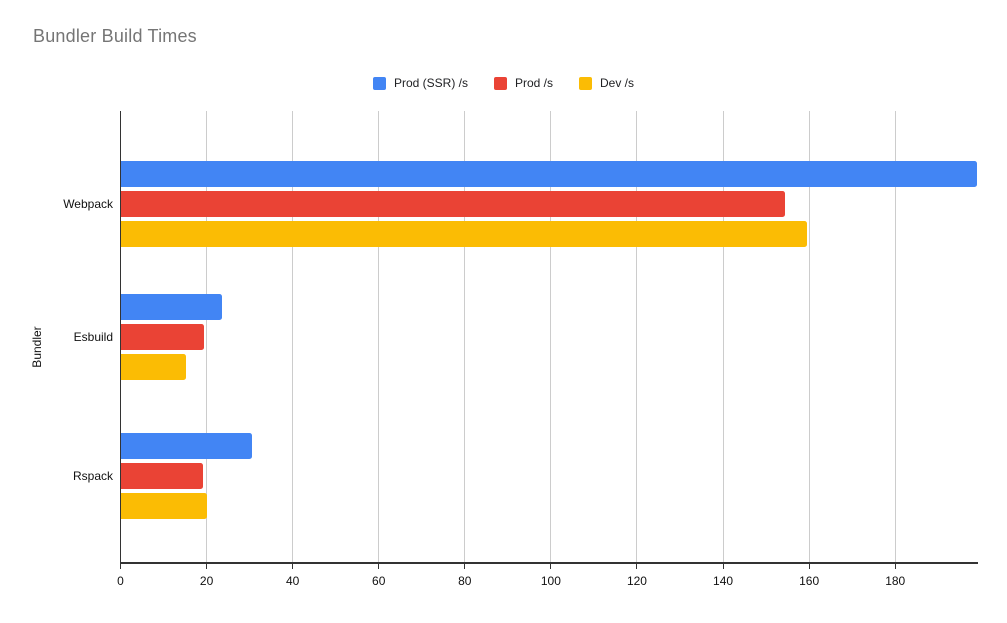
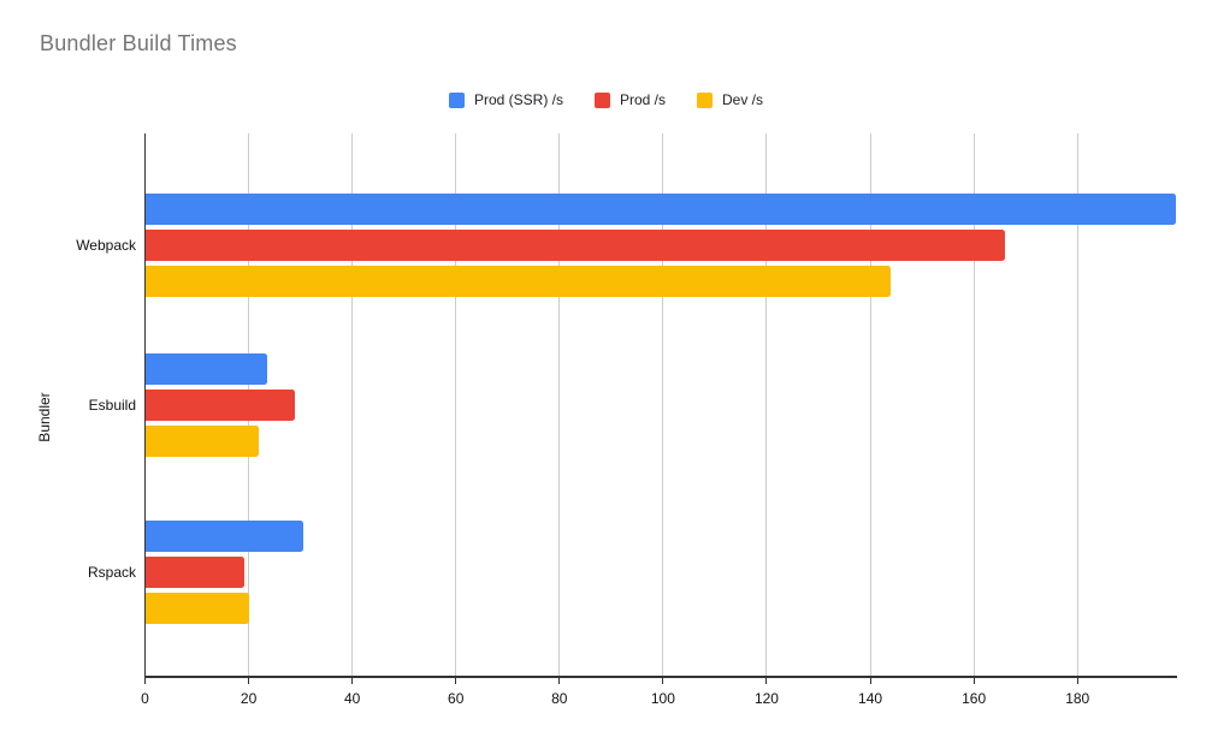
Prod /s/Webpack: 154 -> 166
Dev /s/Webpack: 160 -> 144
Prod /s/Esbuild: 19 -> 29
Dev /s/Esbuild: 15 -> 22
